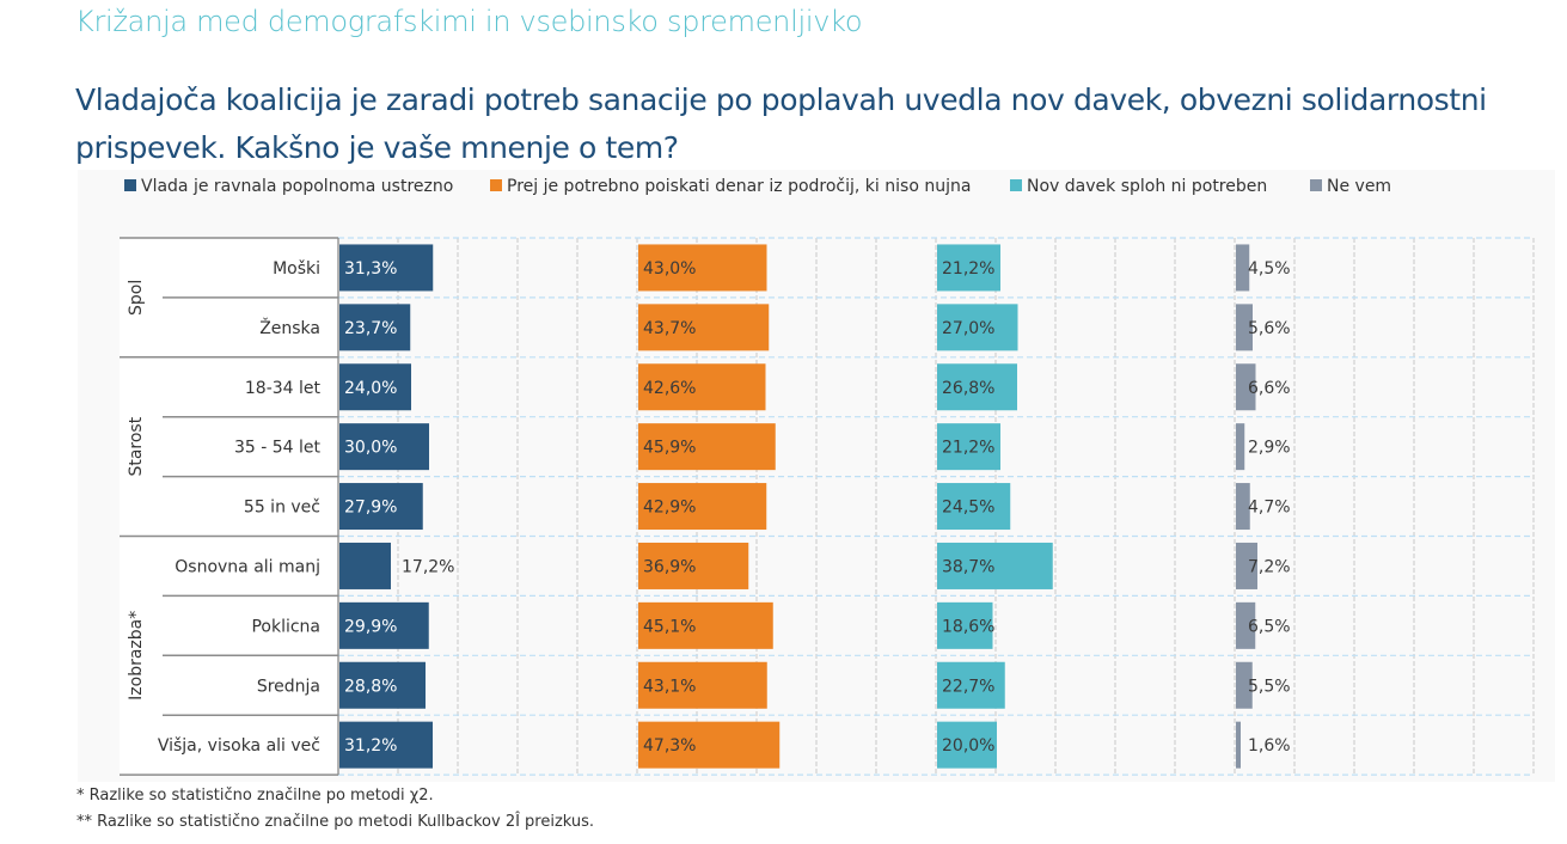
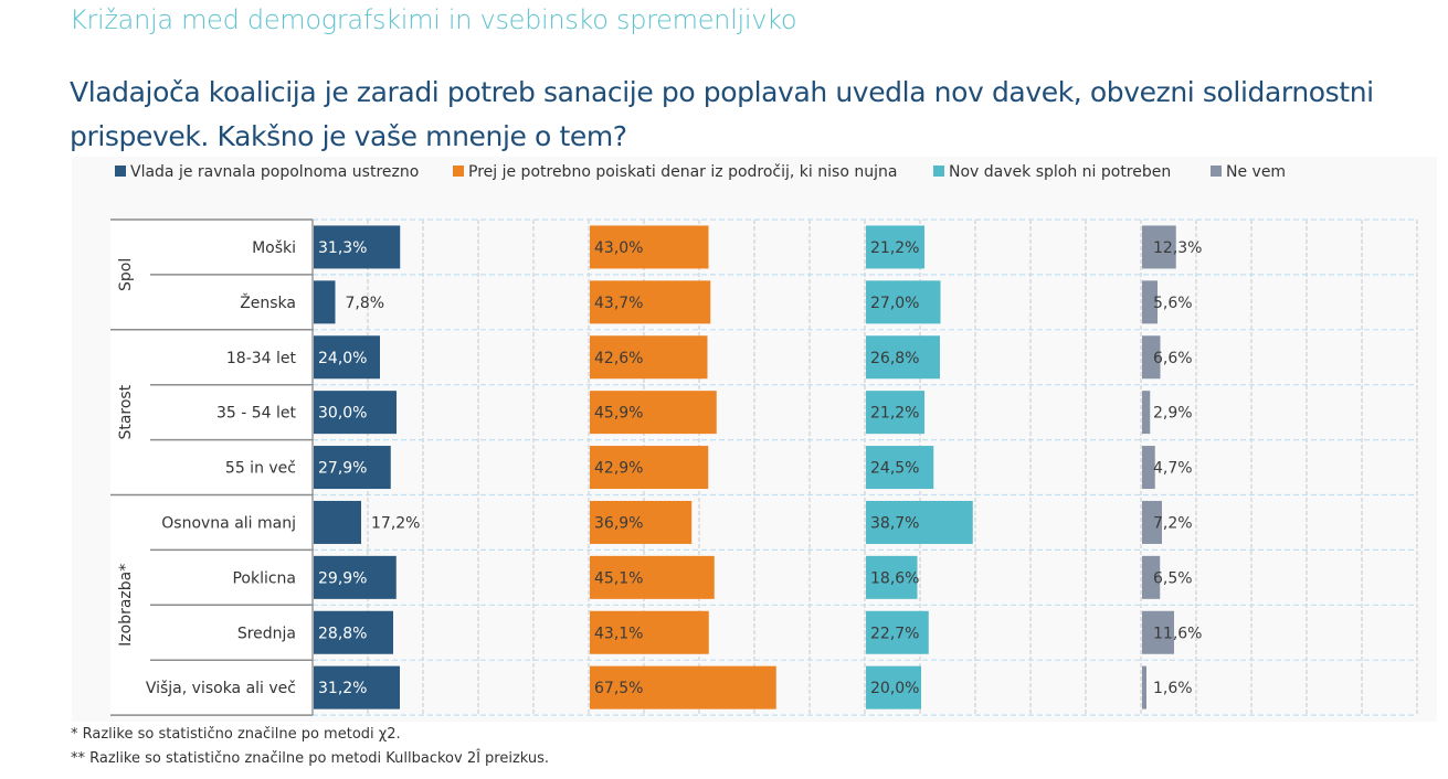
Ne vem/Moški: 4,5% -> 12,3%
Vlada je ravnala popolnoma ustrezno/Ženska: 23,7% -> 7,8%
Ne vem/Srednja: 5,5% -> 11,6%
Prej je potrebno poiskati denar iz področij, ki niso nujna/Višja, visoka ali več: 47,3% -> 67,5%
